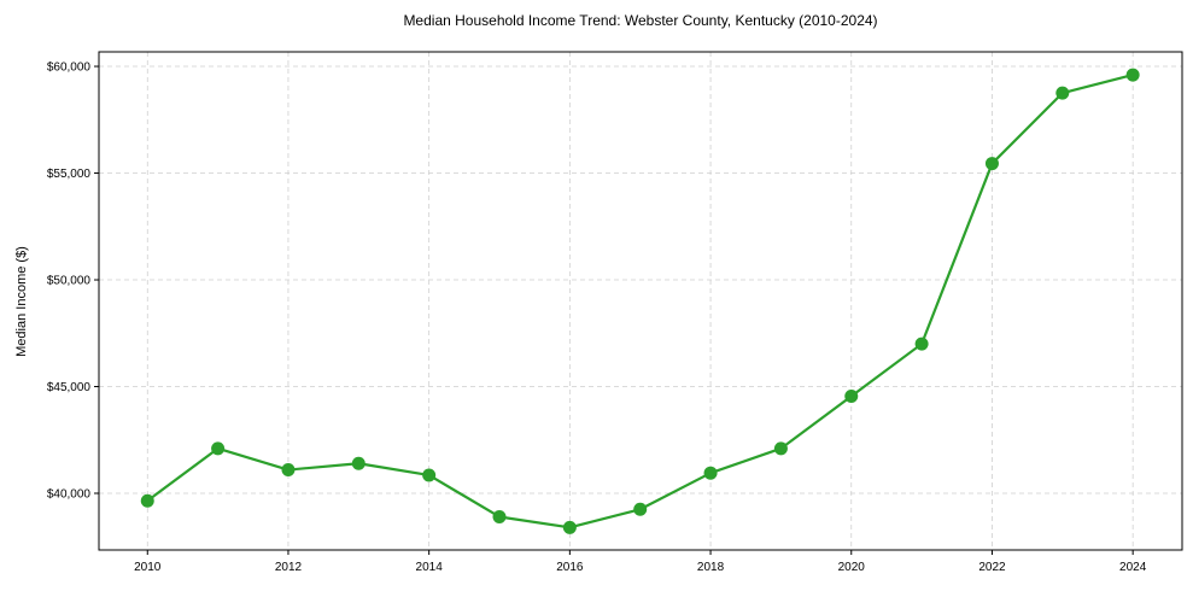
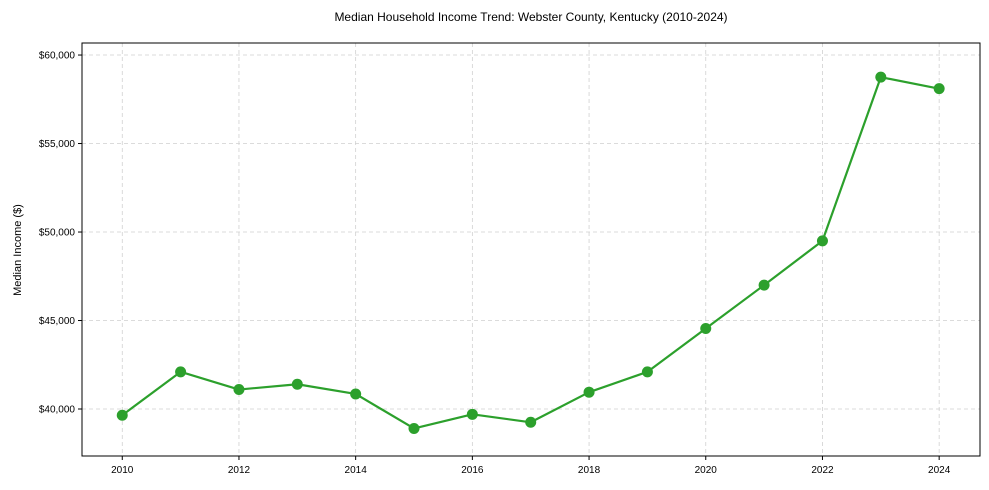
2016: $38400 -> $39700
2022: $55400 -> $49500
2024: $59600 -> $58100
